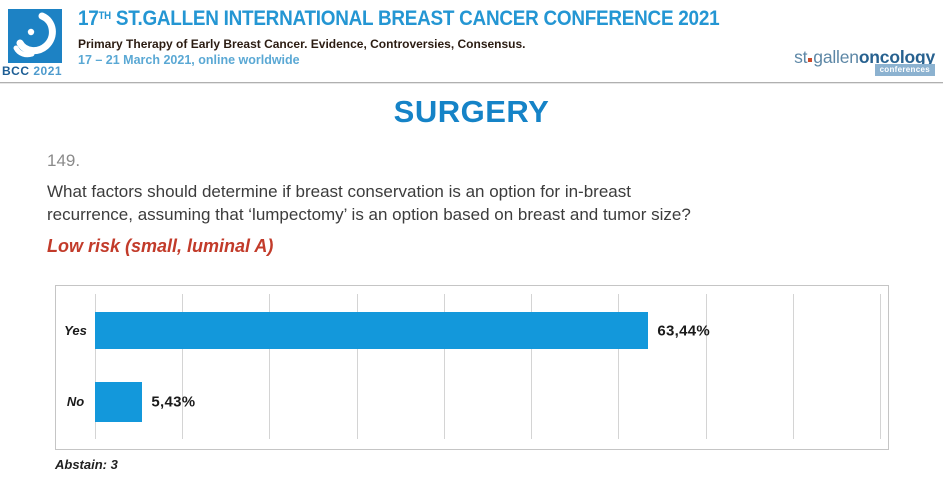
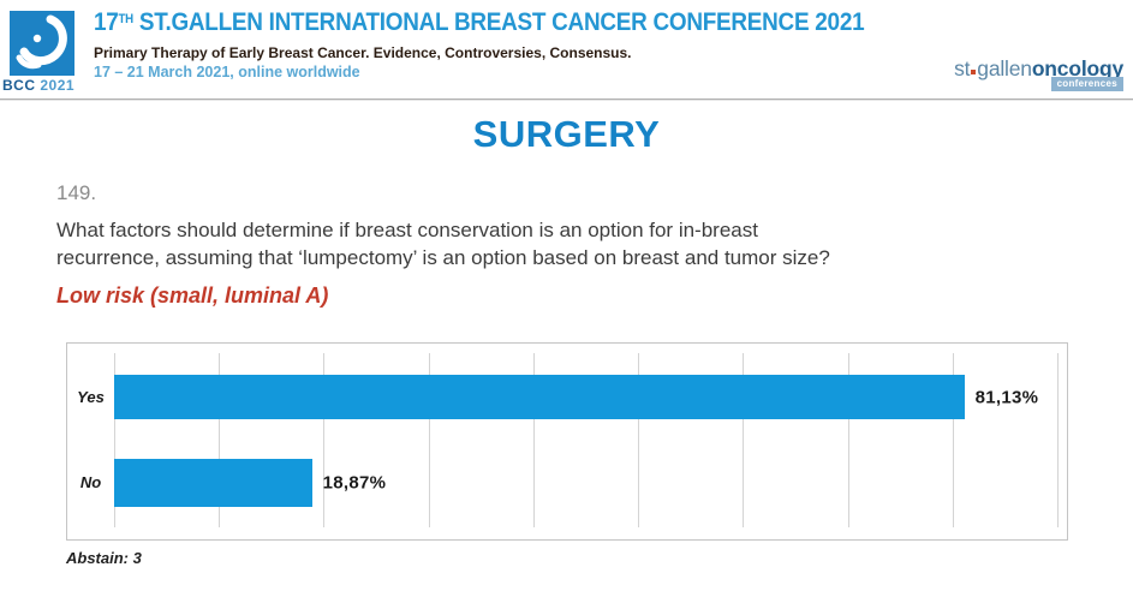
Yes: 63,44% -> 81,13%
No: 5,43% -> 18,87%
